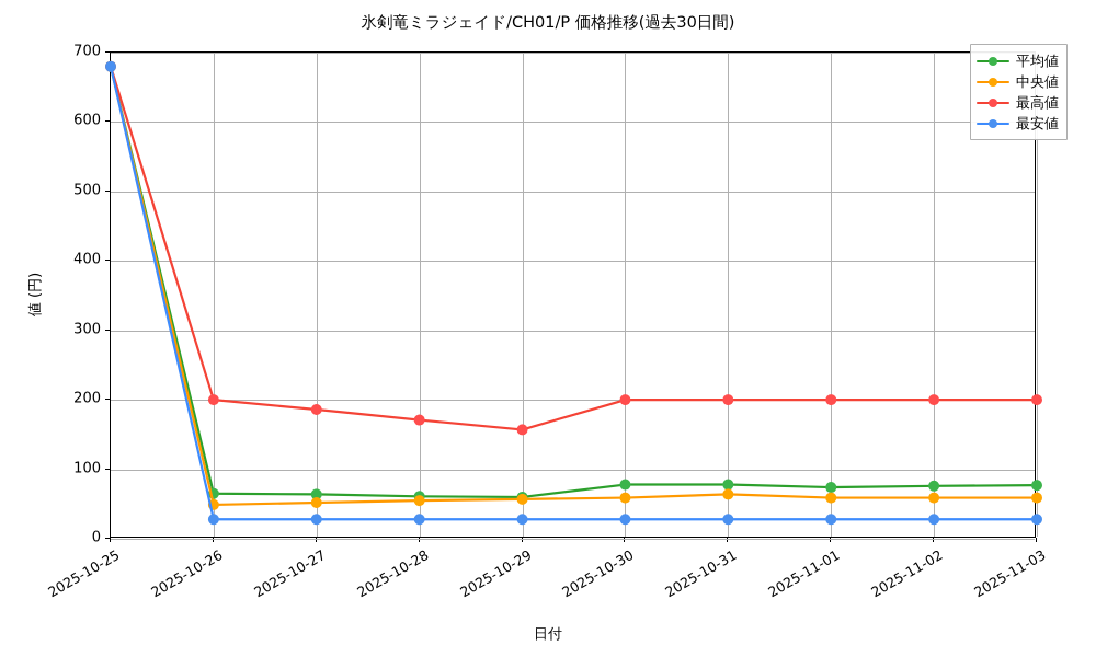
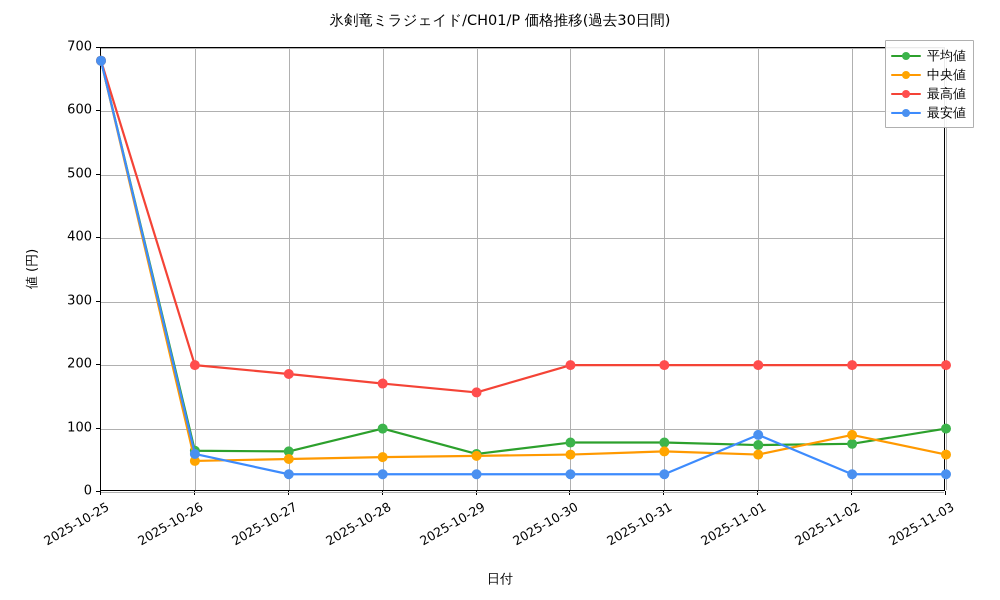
最安値/2025-10-26: 30 -> 60
平均値/2025-10-28: 60 -> 100
最安値/2025-11-01: 30 -> 90
中央値/2025-11-02: 60 -> 90
平均値/2025-11-03: 80 -> 100
